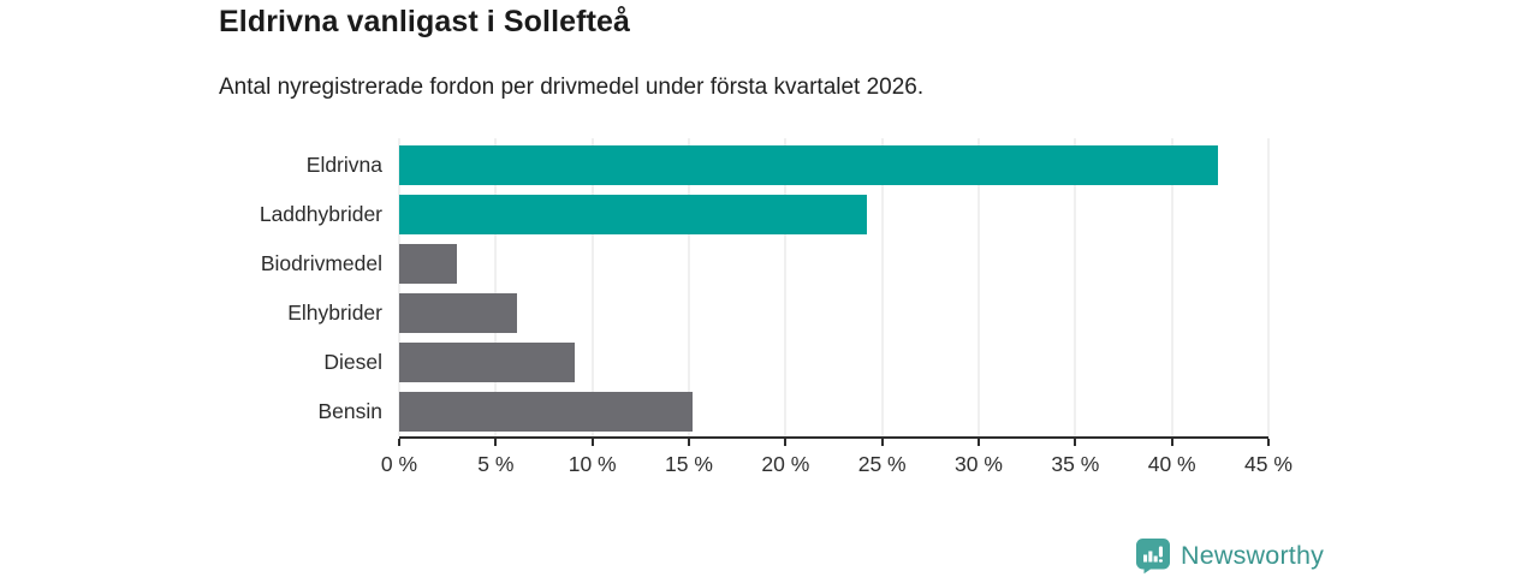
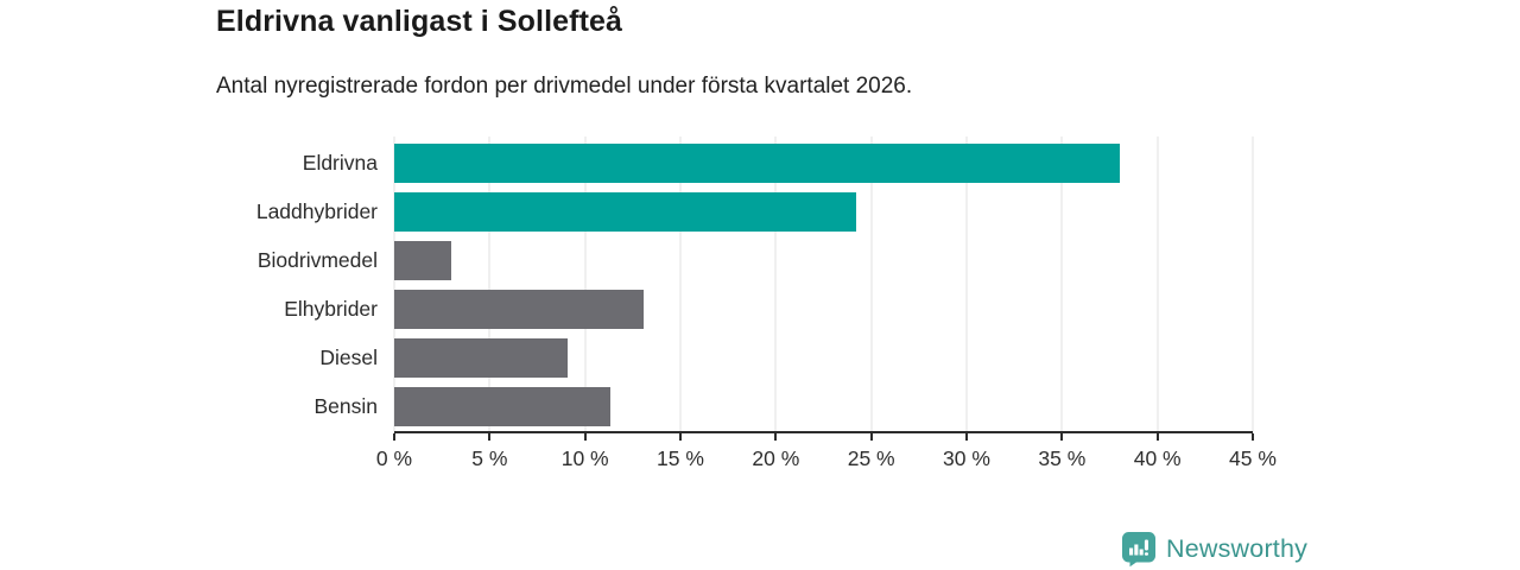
Eldrivna: 42.4% -> 38.0%
Elhybrider: 6.1% -> 13.1%
Bensin: 15.2% -> 11.3%
